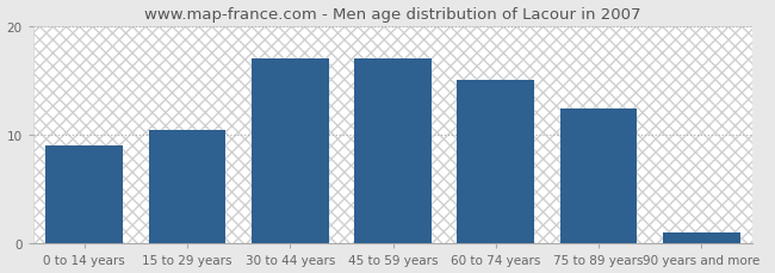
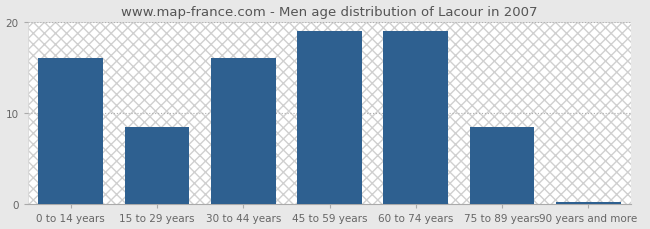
0 to 14 years: 9.0 -> 16.0
15 to 29 years: 10.4 -> 8.5
30 to 44 years: 17.0 -> 16.0
45 to 59 years: 17.0 -> 19.0
60 to 74 years: 15.0 -> 19.0
75 to 89 years: 12.4 -> 8.5
90 years and more: 1.0 -> 0.3
